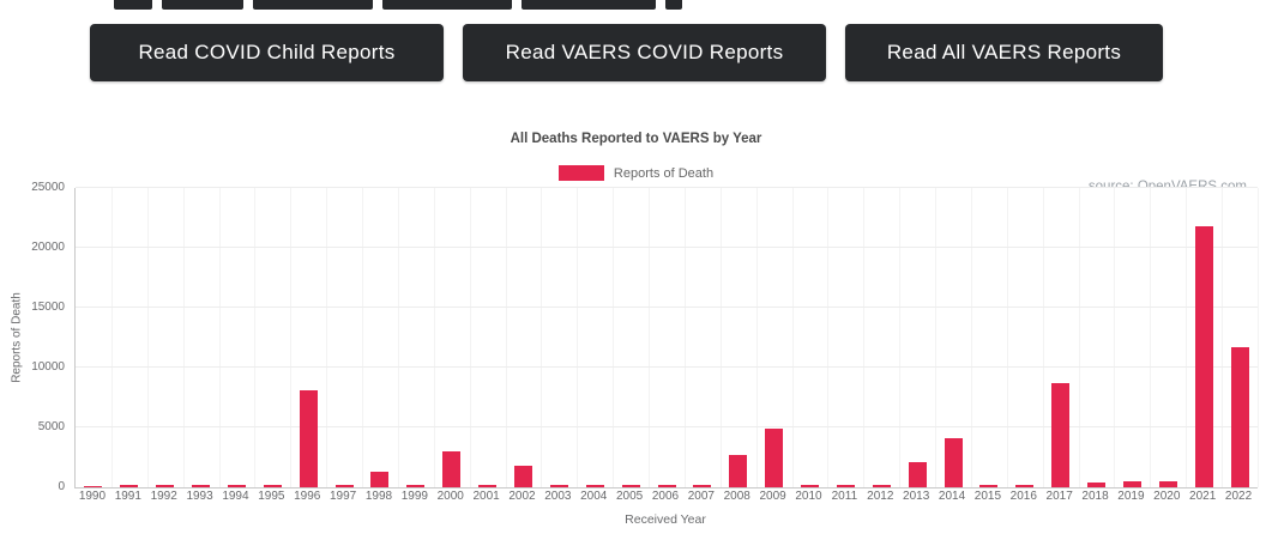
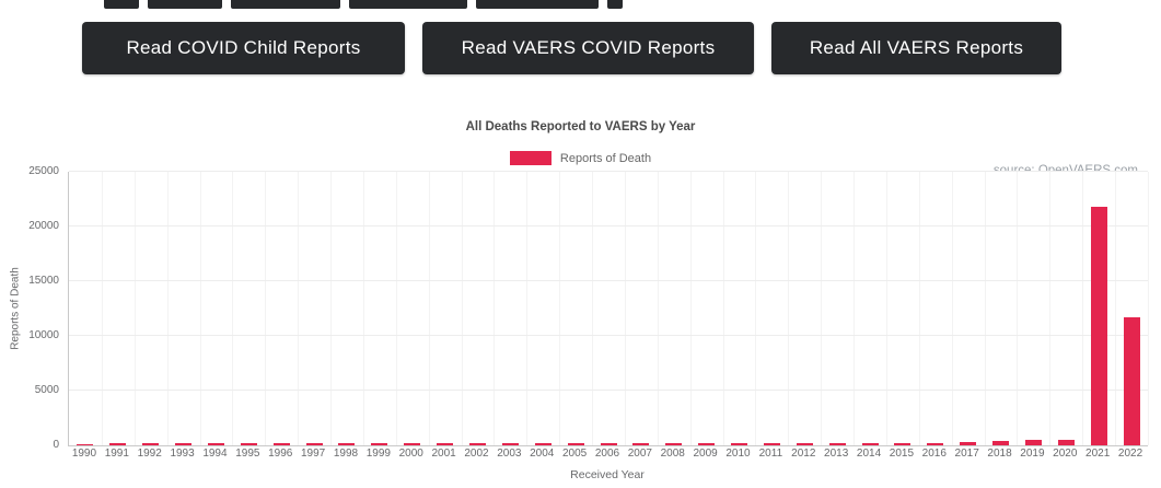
1996: 8100 -> 200
1998: 1300 -> 200
2000: 3000 -> 200
2002: 1800 -> 200
2008: 2700 -> 200
2009: 4900 -> 200
2013: 2100 -> 200
2014: 4100 -> 200
2017: 8700 -> 300
